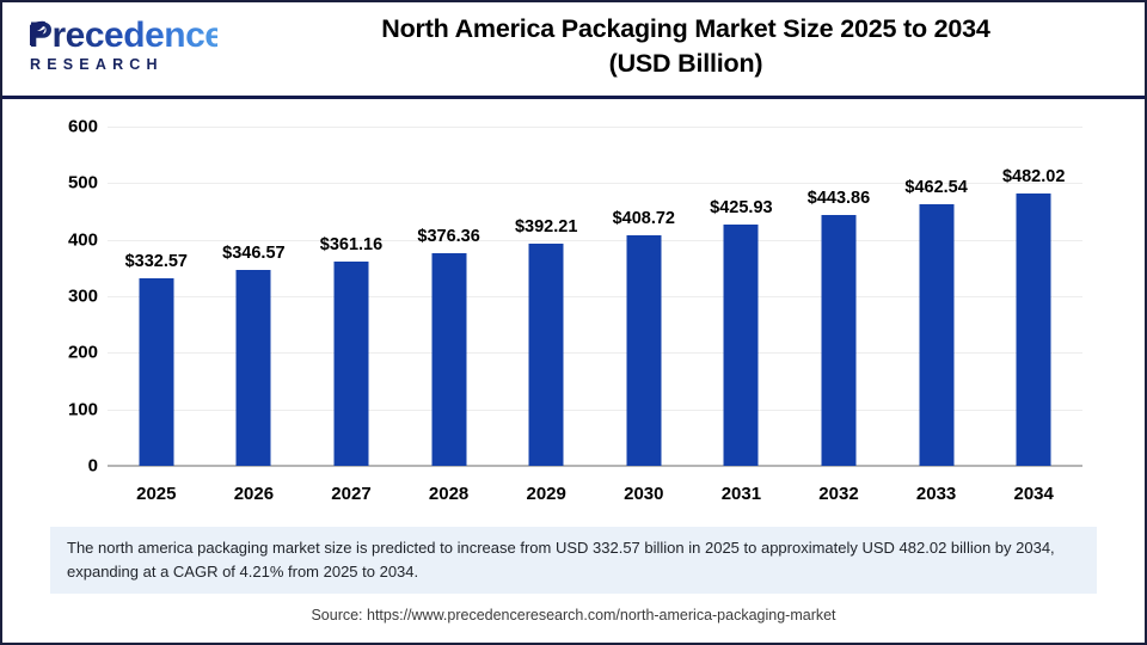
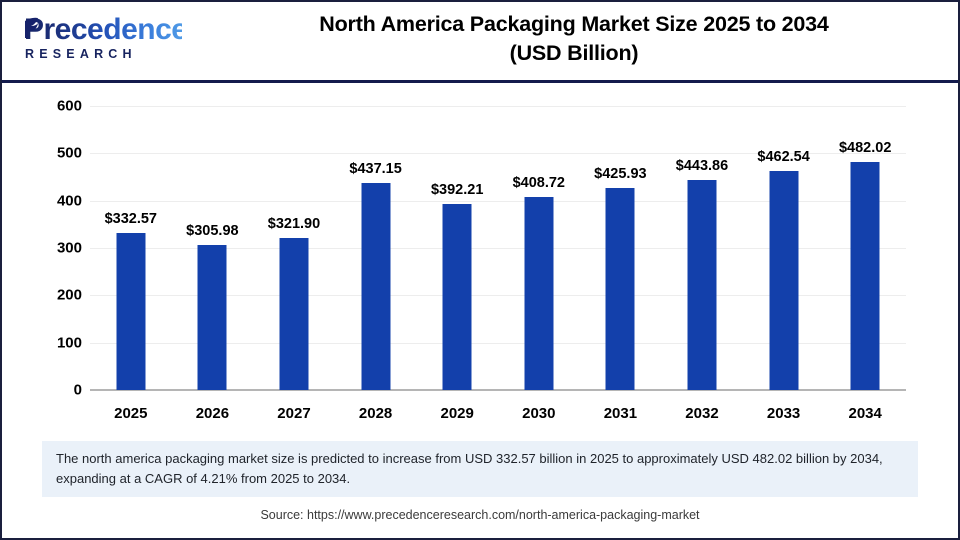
2026: $346.57 -> $305.98
2027: $361.16 -> $321.90
2028: $376.36 -> $437.15
